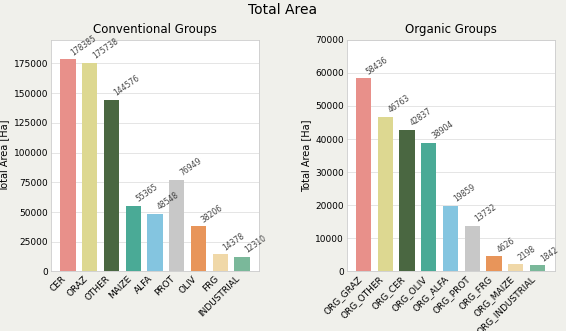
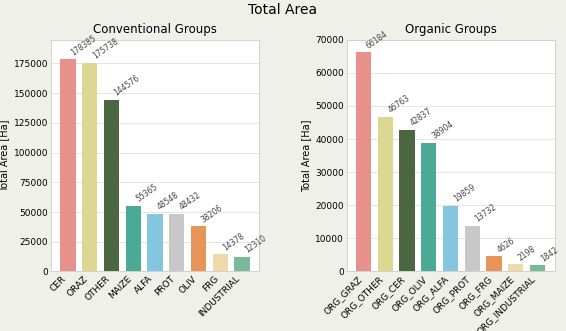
Conventional Groups/PROT: 76949 -> 48432
Organic Groups/ORG_GRAZ: 58436 -> 66184
